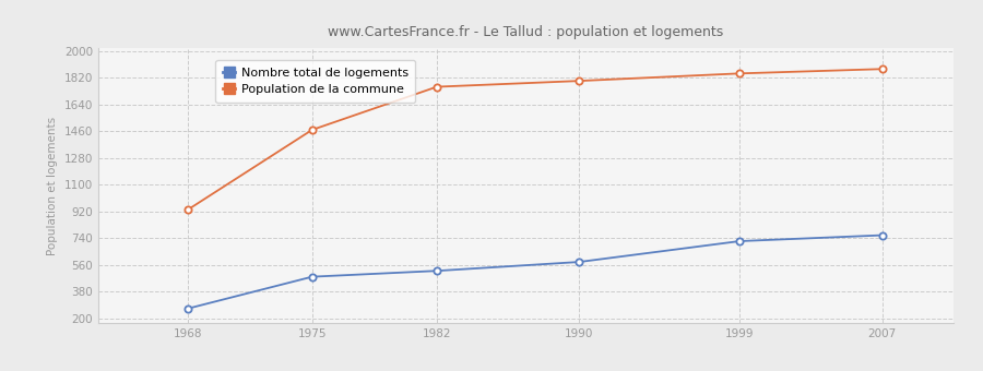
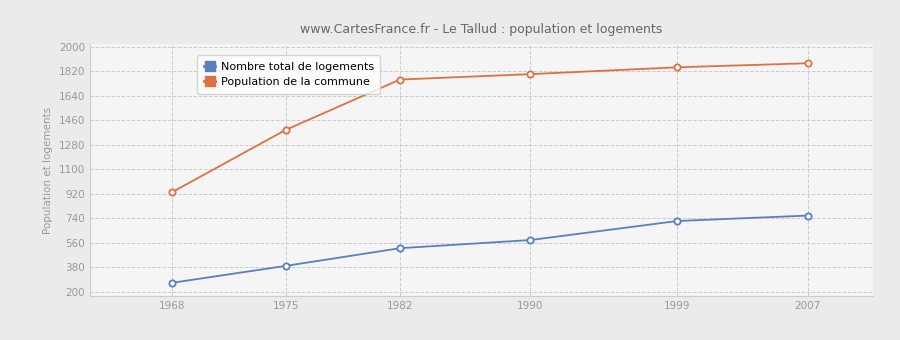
Nombre total de logements/1975: 480 -> 390
Population de la commune/1975: 1470 -> 1390
